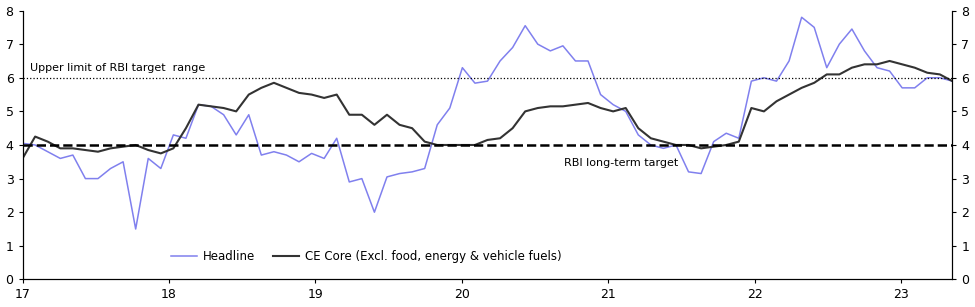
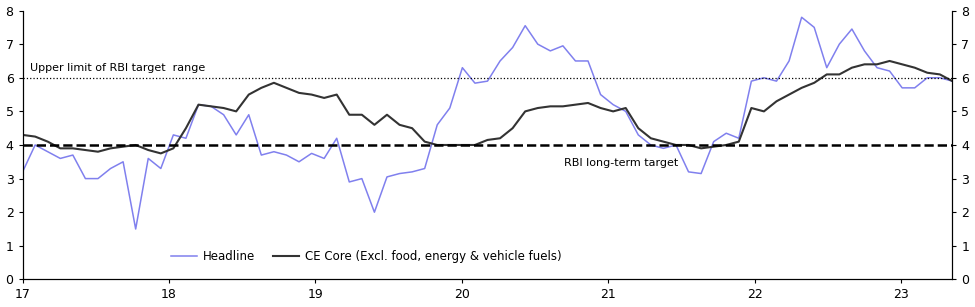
Headline/17: 4.05 -> 3.20
CE Core (Excl. food, energy & vehicle fuels)/17: 3.60 -> 4.30
